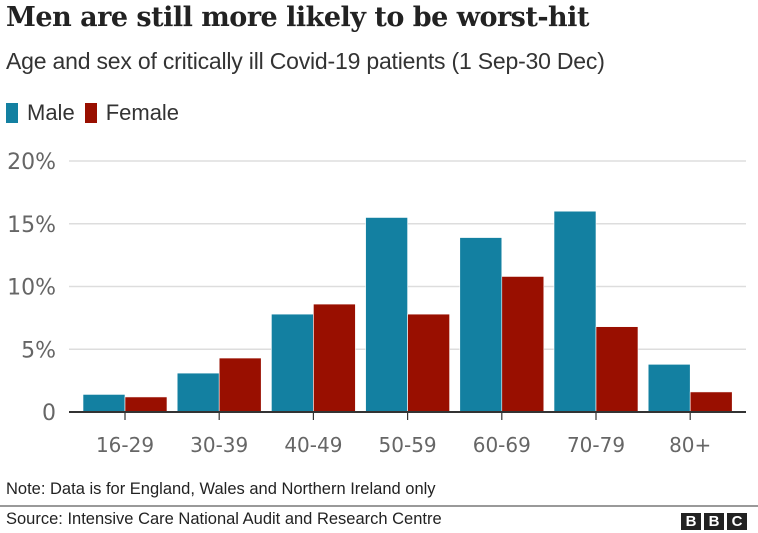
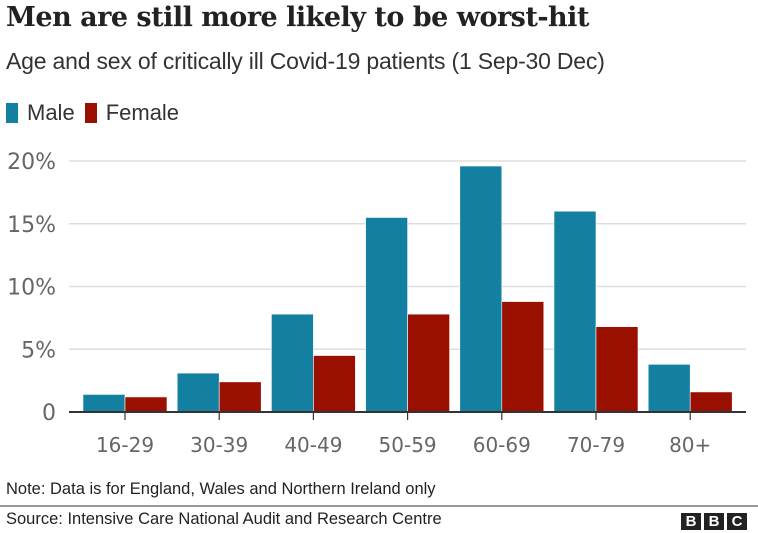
Female/30-39: 4.3% -> 2.4%
Female/40-49: 8.6% -> 4.5%
Male/60-69: 13.9% -> 19.6%
Female/60-69: 10.8% -> 8.8%
